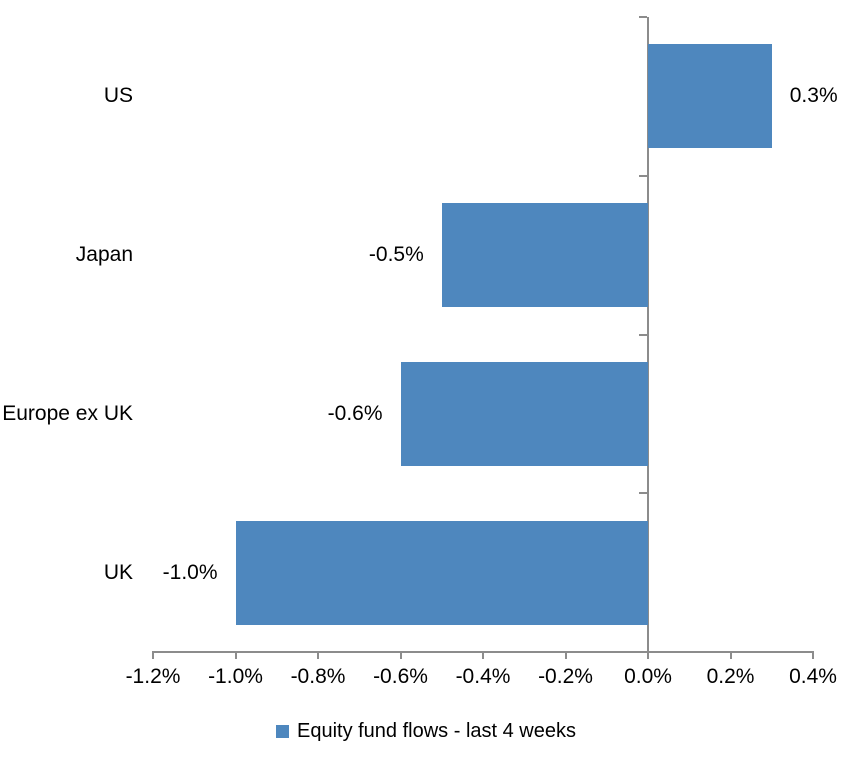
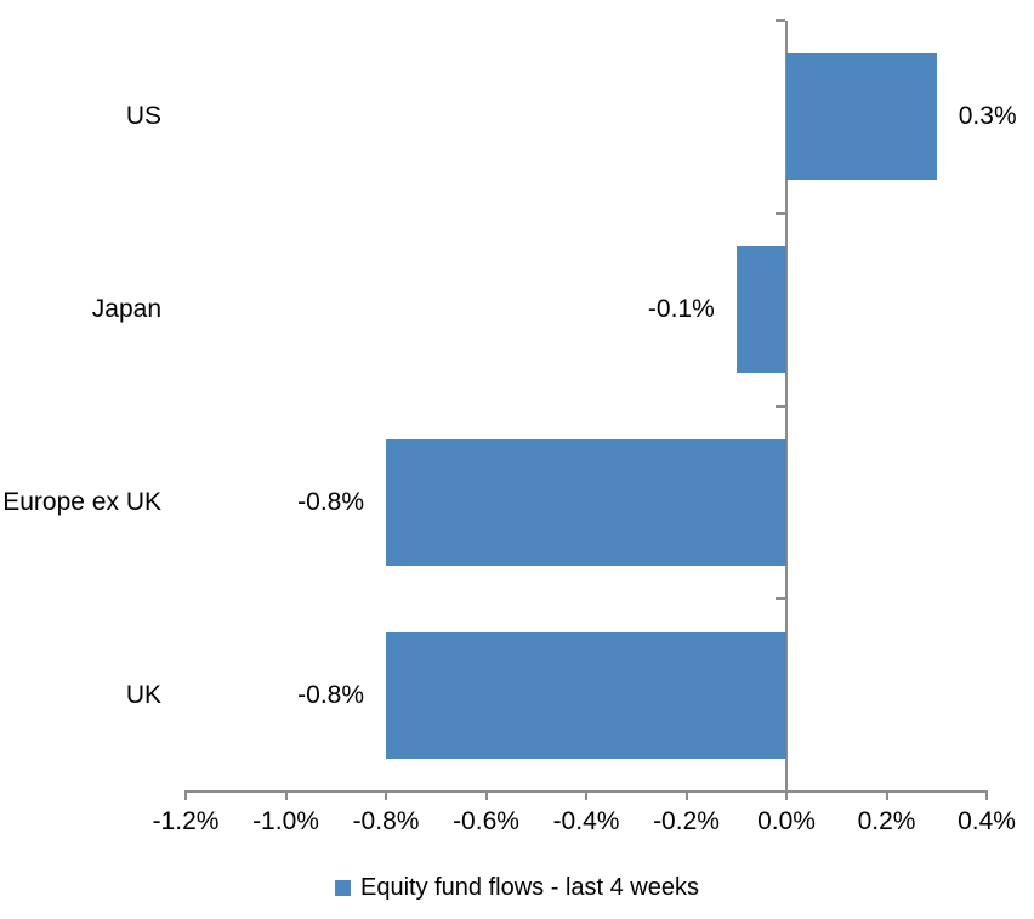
Japan: -0.5% -> -0.1%
Europe ex UK: -0.6% -> -0.8%
UK: -1.0% -> -0.8%
